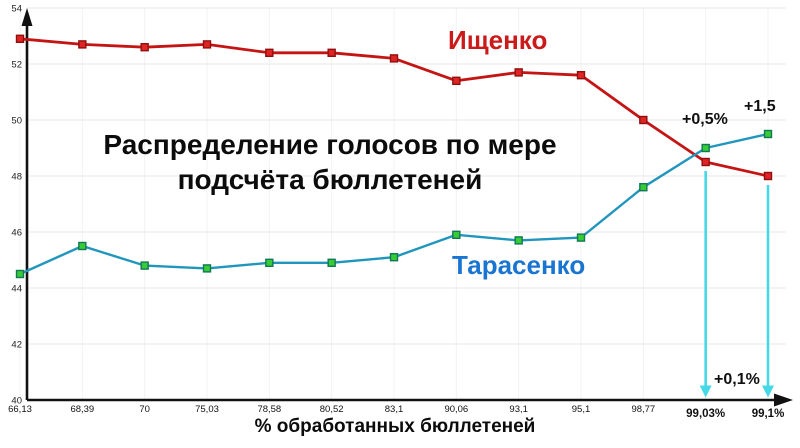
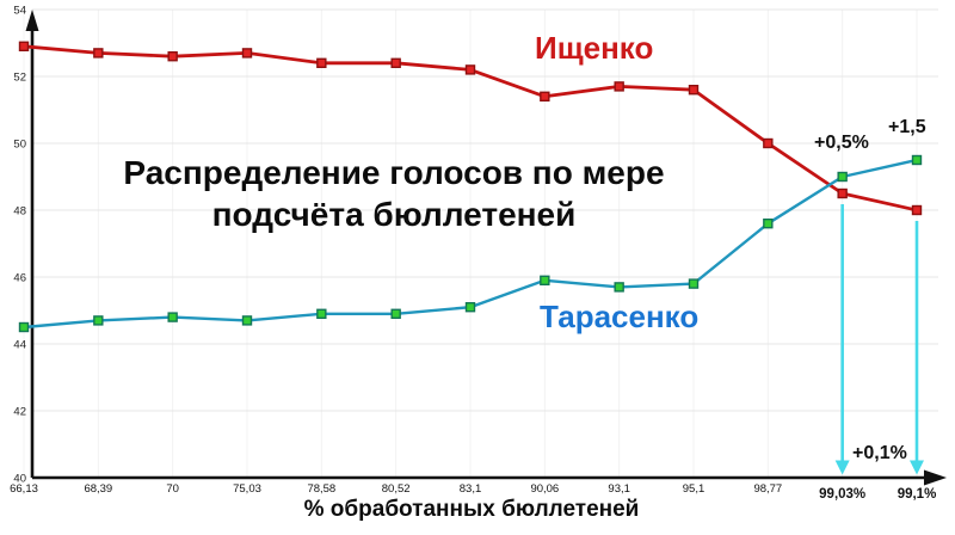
Тарасенко/68,39: 45.5 -> 44.7
